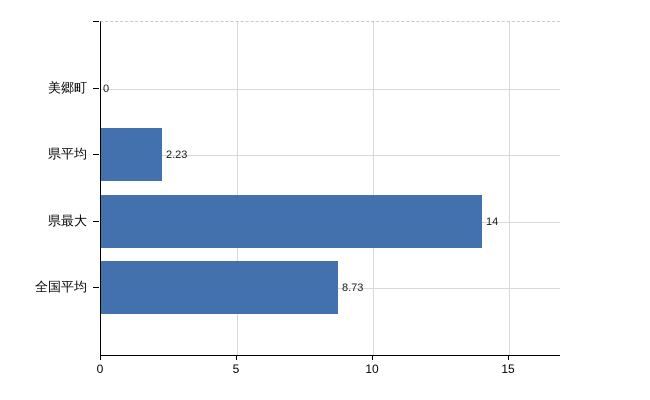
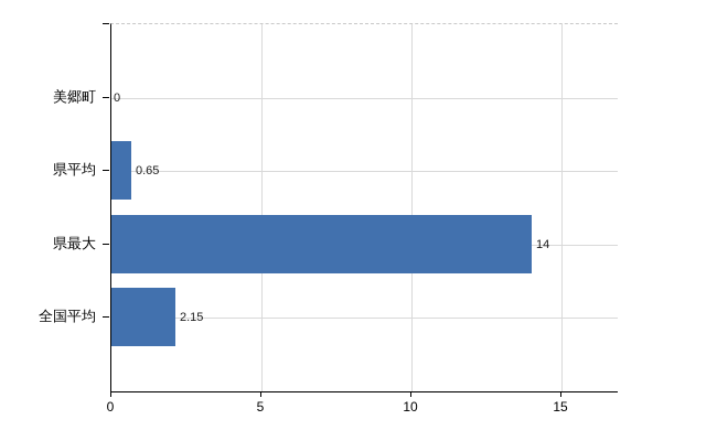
県平均: 2.23 -> 0.65
全国平均: 8.73 -> 2.15
